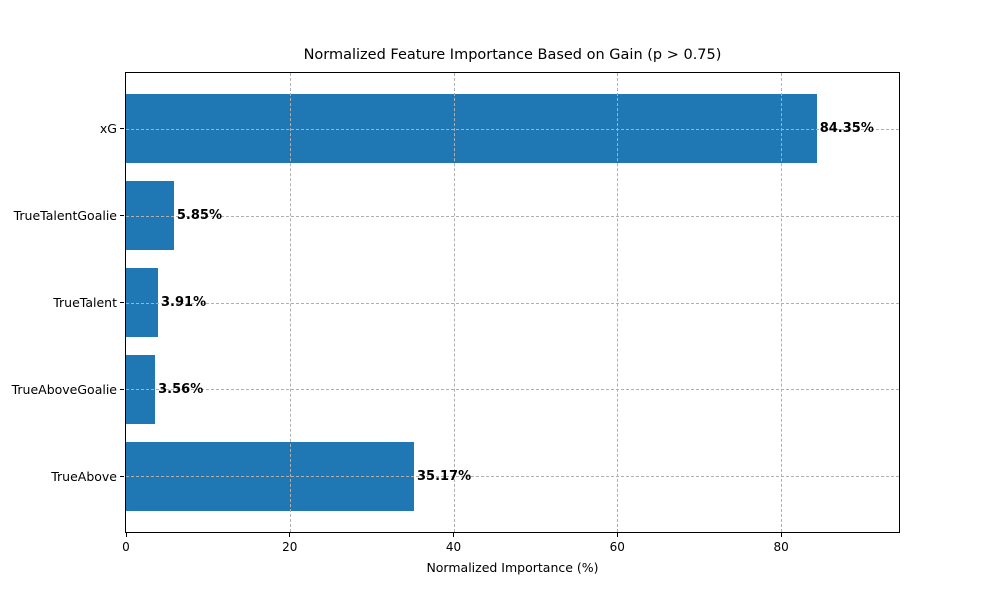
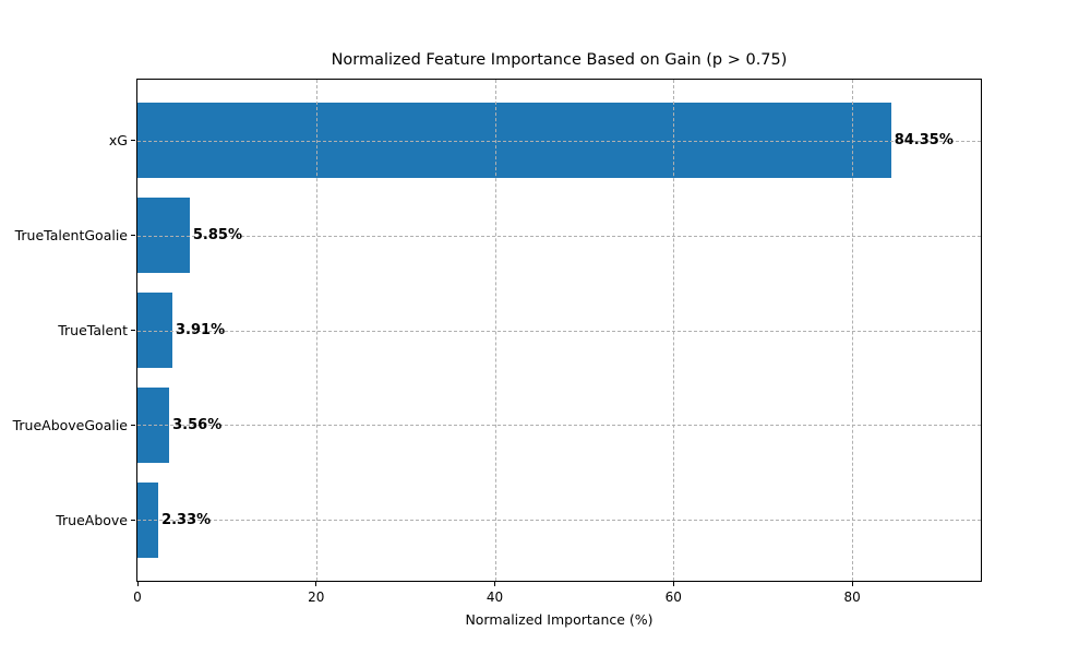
TrueAbove: 35.17% -> 2.33%
